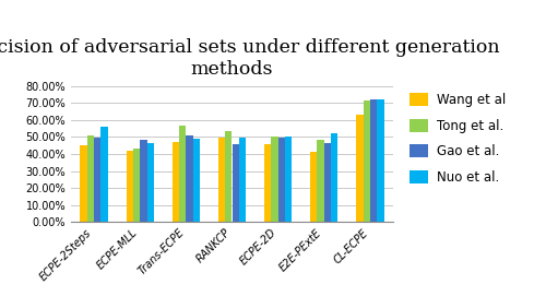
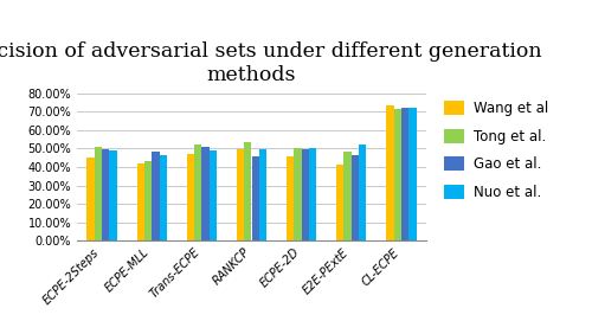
Nuo et al./ECPE-2Steps: 56% -> 49%
Tong et al./Trans-ECPE: 57% -> 53%
Wang et al/CL-ECPE: 63% -> 73%
